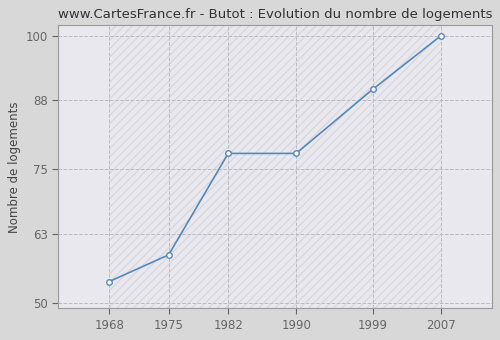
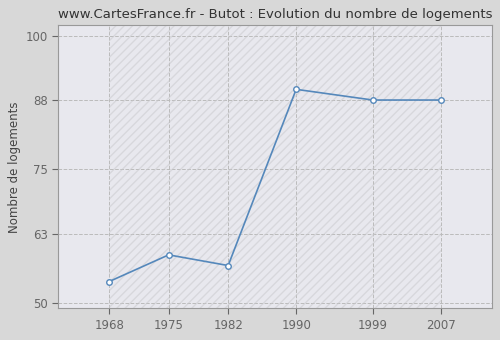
1982: 78 -> 57
1990: 78 -> 90
1999: 90 -> 88
2007: 100 -> 88
